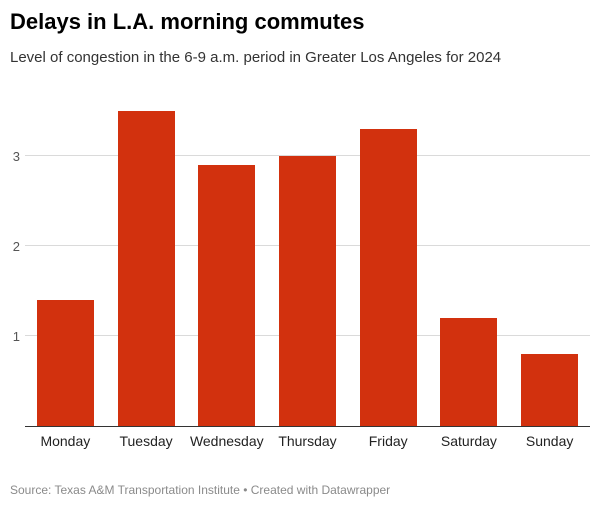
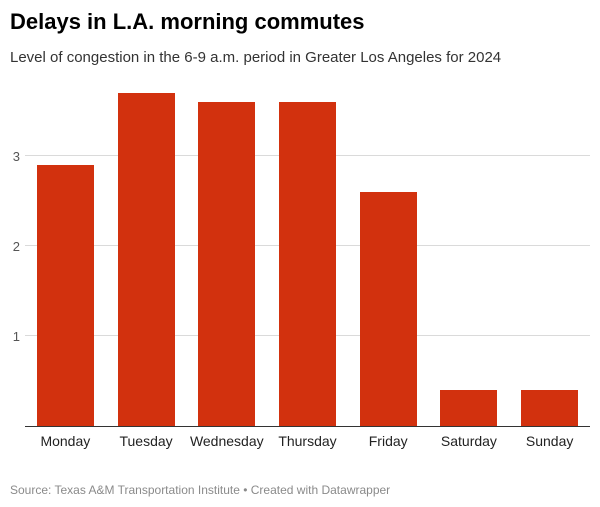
Monday: 1.4 -> 2.9
Tuesday: 3.5 -> 3.7
Wednesday: 2.9 -> 3.6
Thursday: 3.0 -> 3.6
Friday: 3.3 -> 2.6
Saturday: 1.2 -> 0.4
Sunday: 0.8 -> 0.4
